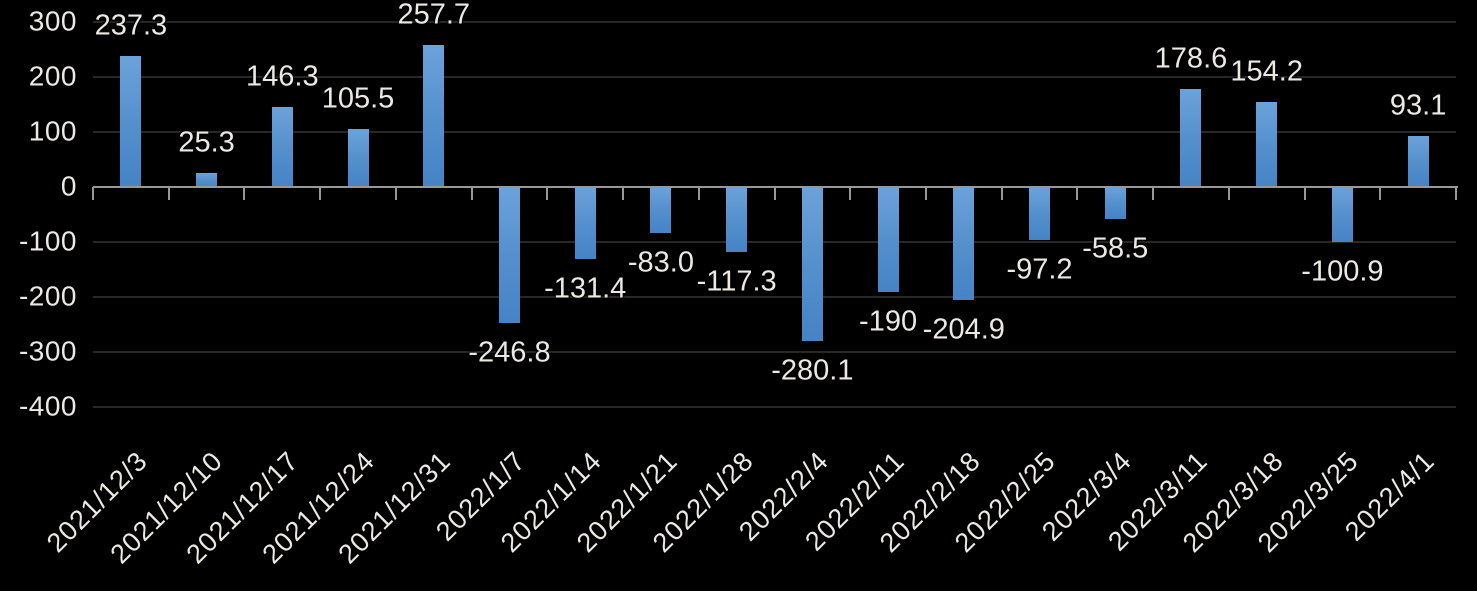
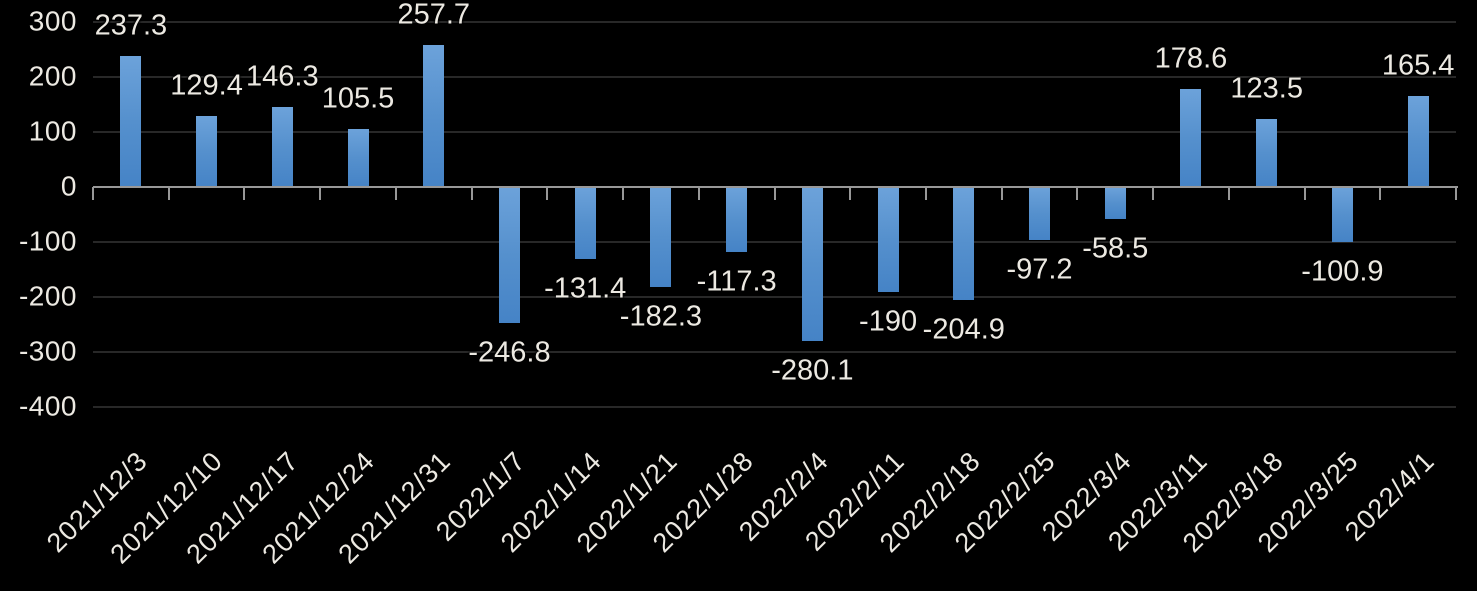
2021/12/10: 25.3 -> 129.4
2022/1/21: -83.0 -> -182.3
2022/3/18: 154.2 -> 123.5
2022/4/1: 93.1 -> 165.4
